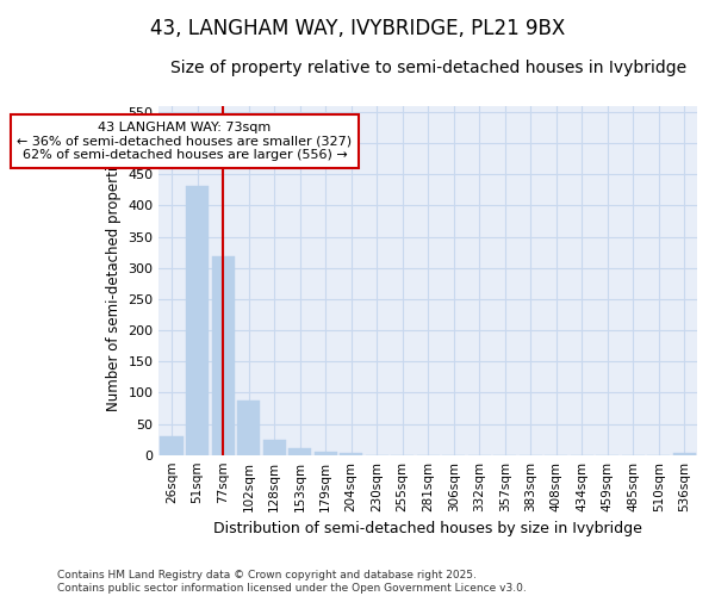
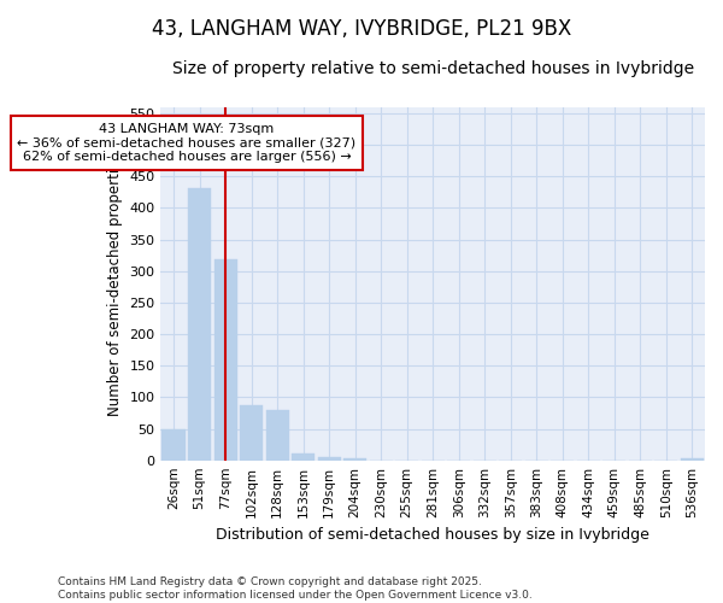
26sqm: 30 -> 50
128sqm: 25 -> 80
